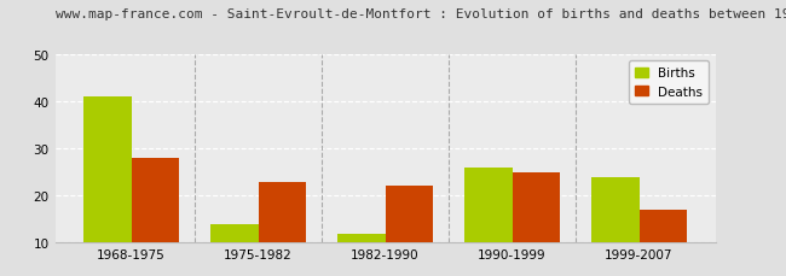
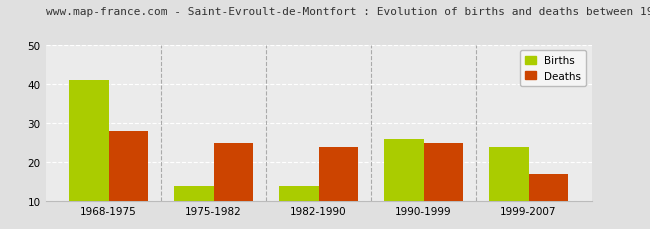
Deaths/1975-1982: 23 -> 25
Births/1982-1990: 12 -> 14
Deaths/1982-1990: 22 -> 24
